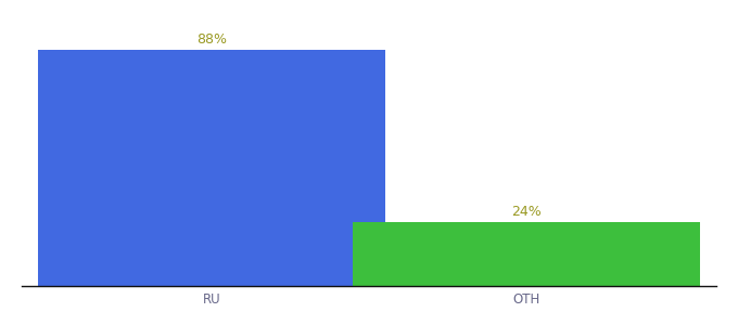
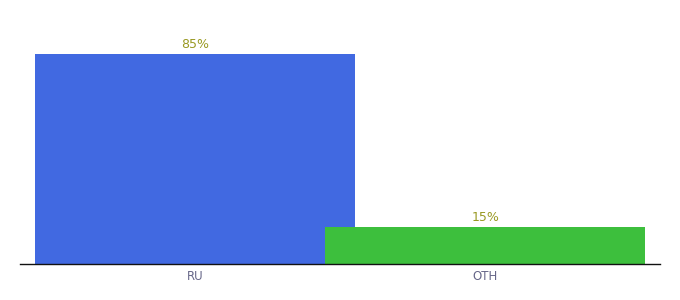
RU: 88% -> 85%
OTH: 24% -> 15%
